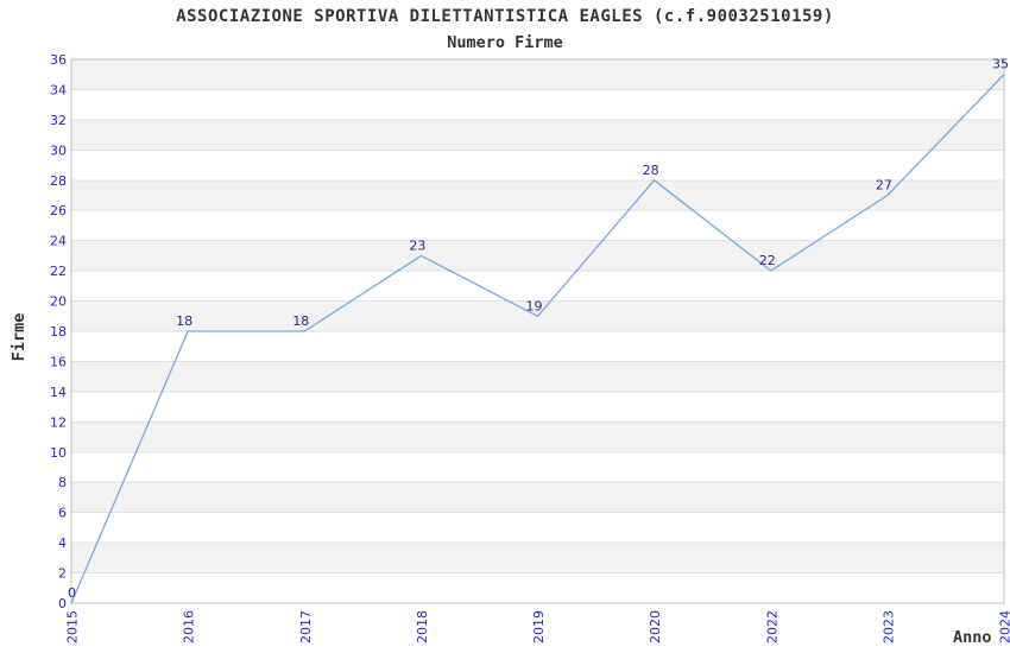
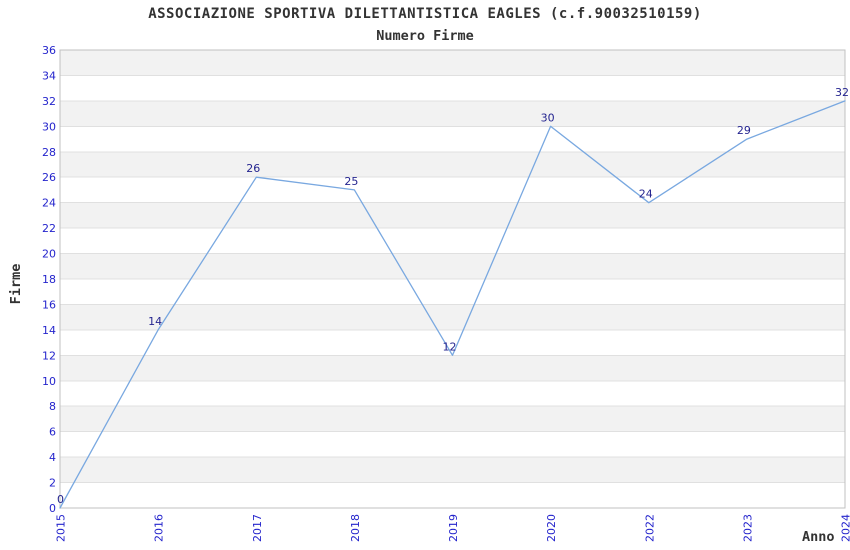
2016: 18 -> 14
2017: 18 -> 26
2018: 23 -> 25
2019: 19 -> 12
2020: 28 -> 30
2022: 22 -> 24
2023: 27 -> 29
2024: 35 -> 32
